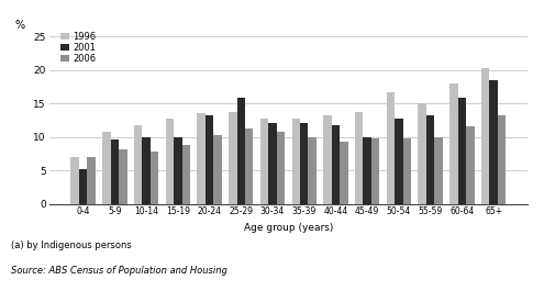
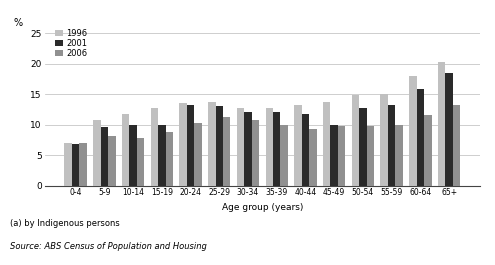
2001/0-4: 5.2 -> 6.9
2001/25-29: 15.8 -> 13.0
1996/50-54: 16.6 -> 14.8
